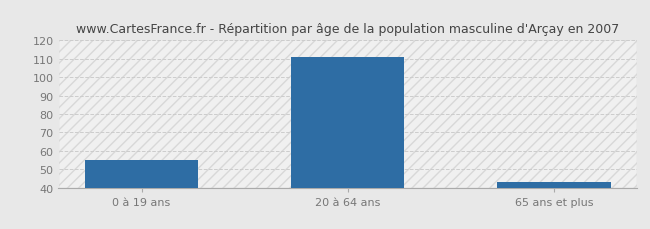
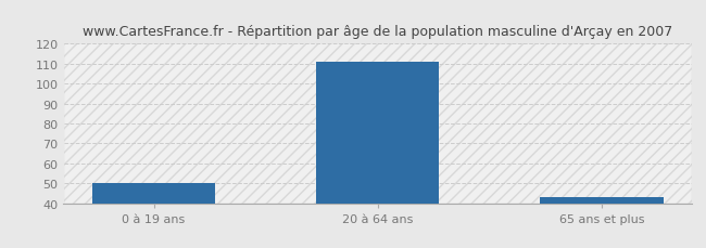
0 à 19 ans: 55 -> 50
